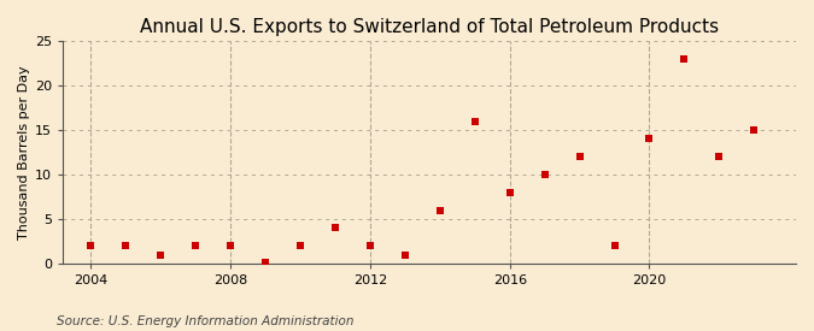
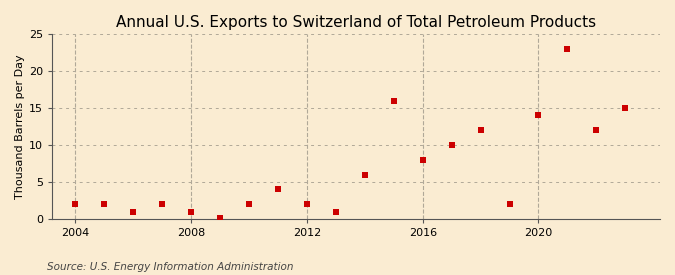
2008: 2.0 -> 1.0
